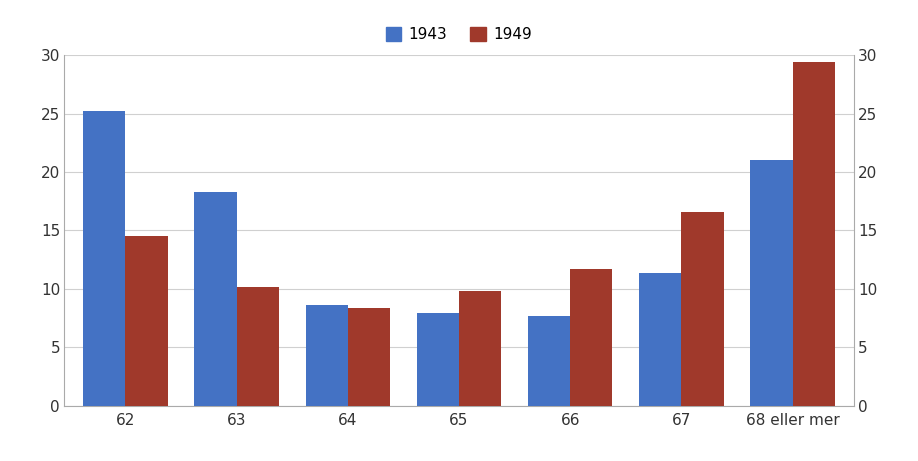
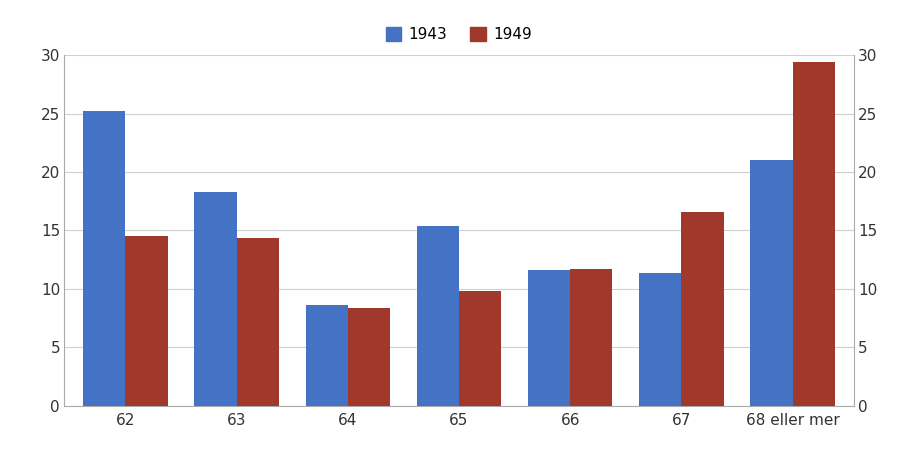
1949/63: 10.2 -> 14.4
1943/65: 7.9 -> 15.4
1943/66: 7.7 -> 11.6
